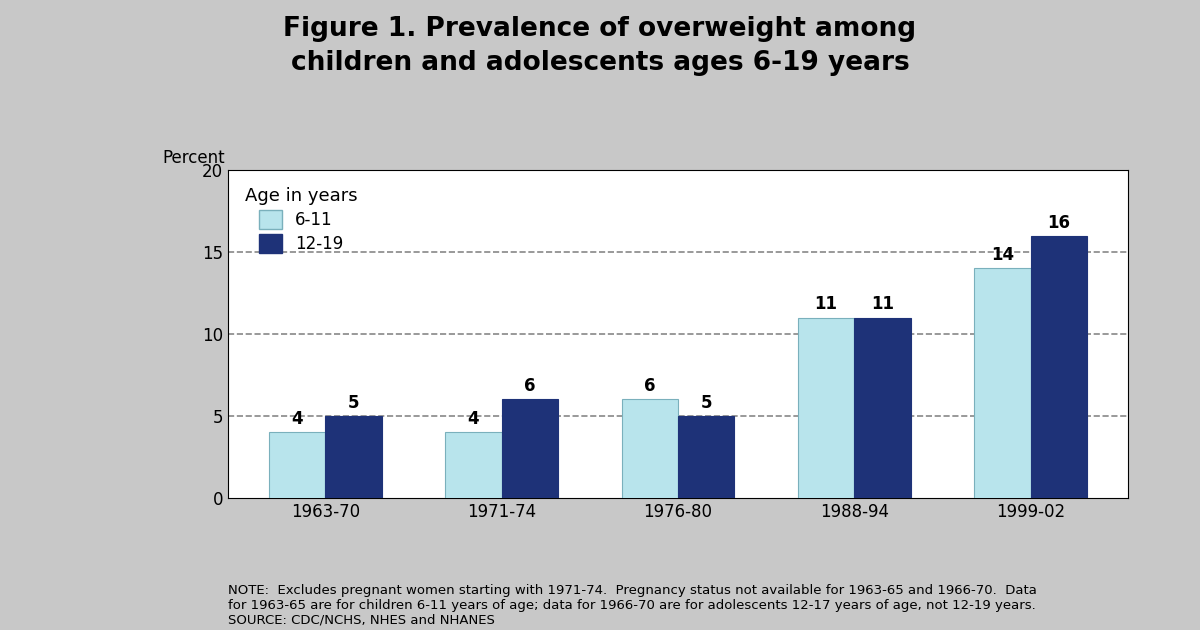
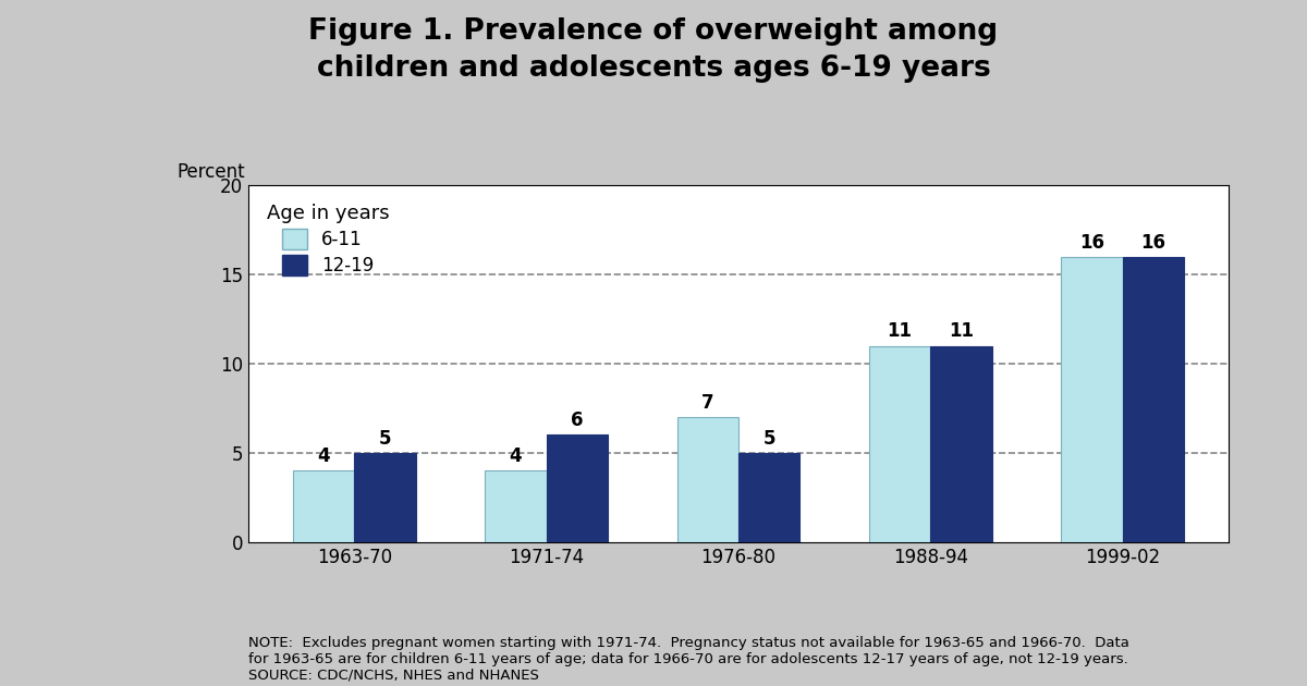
6-11/1976-80: 6 -> 7
6-11/1999-02: 14 -> 16
